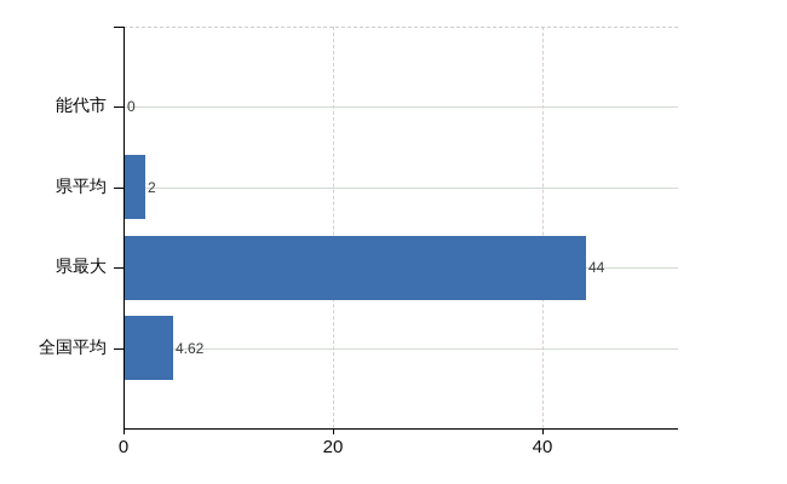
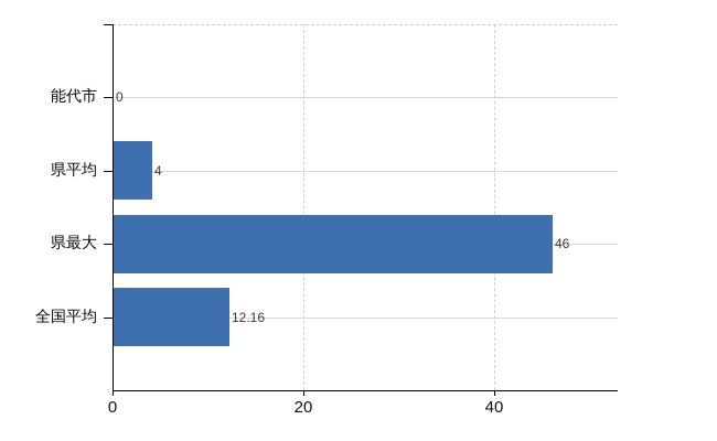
県平均: 2 -> 4
県最大: 44 -> 46
全国平均: 4.62 -> 12.16
